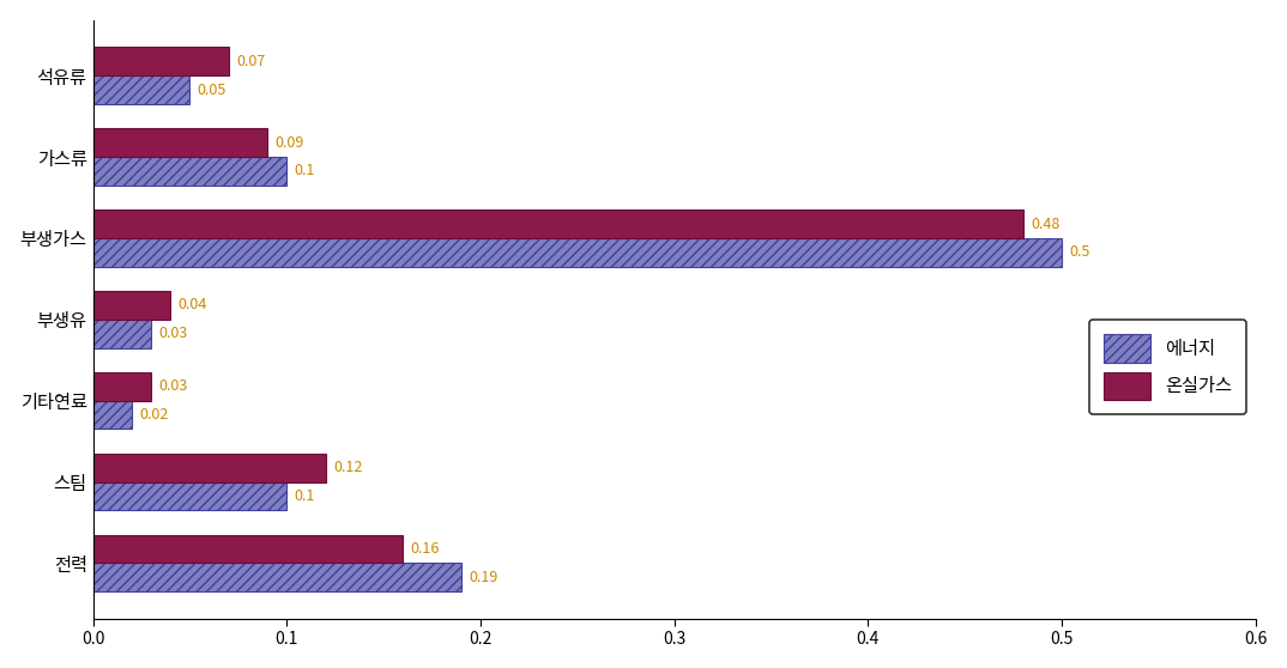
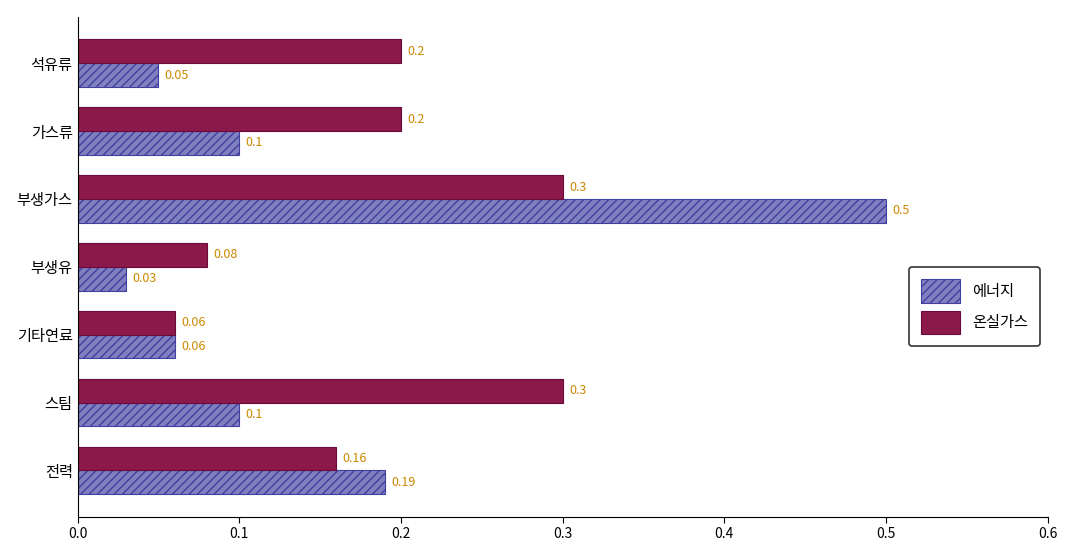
온실가스/석유류: 0.07 -> 0.2
온실가스/가스류: 0.09 -> 0.2
온실가스/부생가스: 0.48 -> 0.3
온실가스/부생유: 0.04 -> 0.08
온실가스/기타연료: 0.03 -> 0.06
에너지/기타연료: 0.02 -> 0.06
온실가스/스팀: 0.12 -> 0.3
